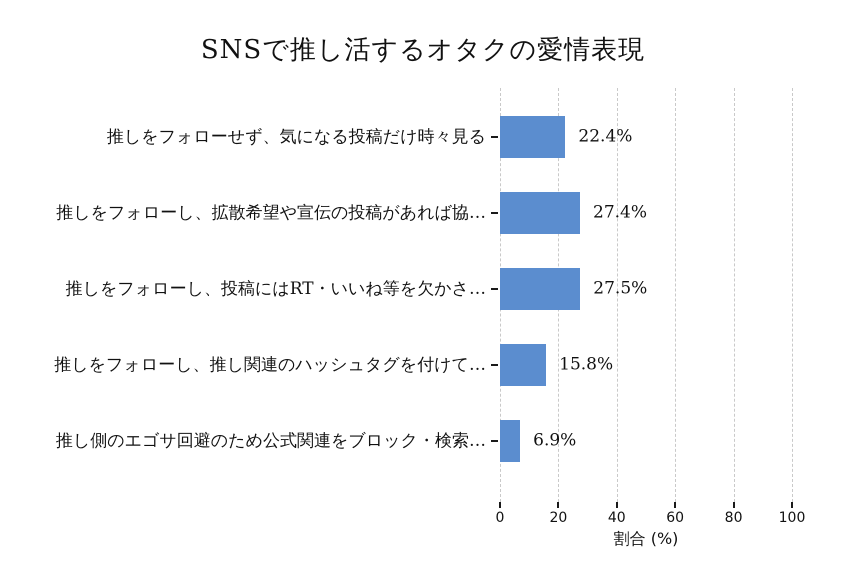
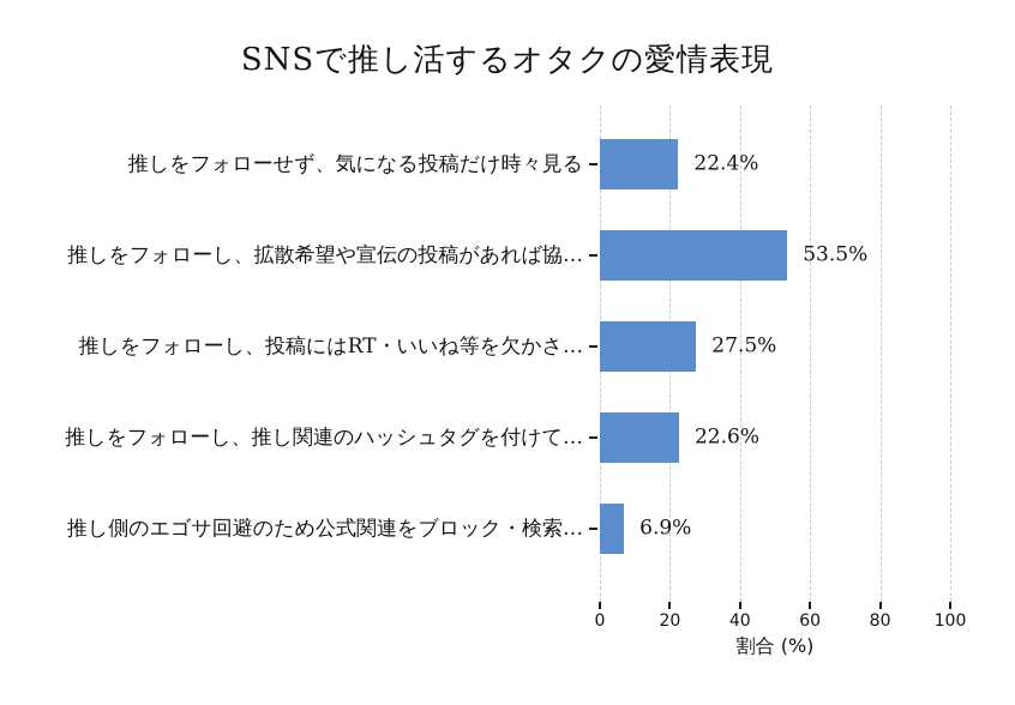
推しをフォローし、拡散希望や宣伝の投稿があれば協…: 27.4% -> 53.5%
推しをフォローし、推し関連のハッシュタグを付けて…: 15.8% -> 22.6%
